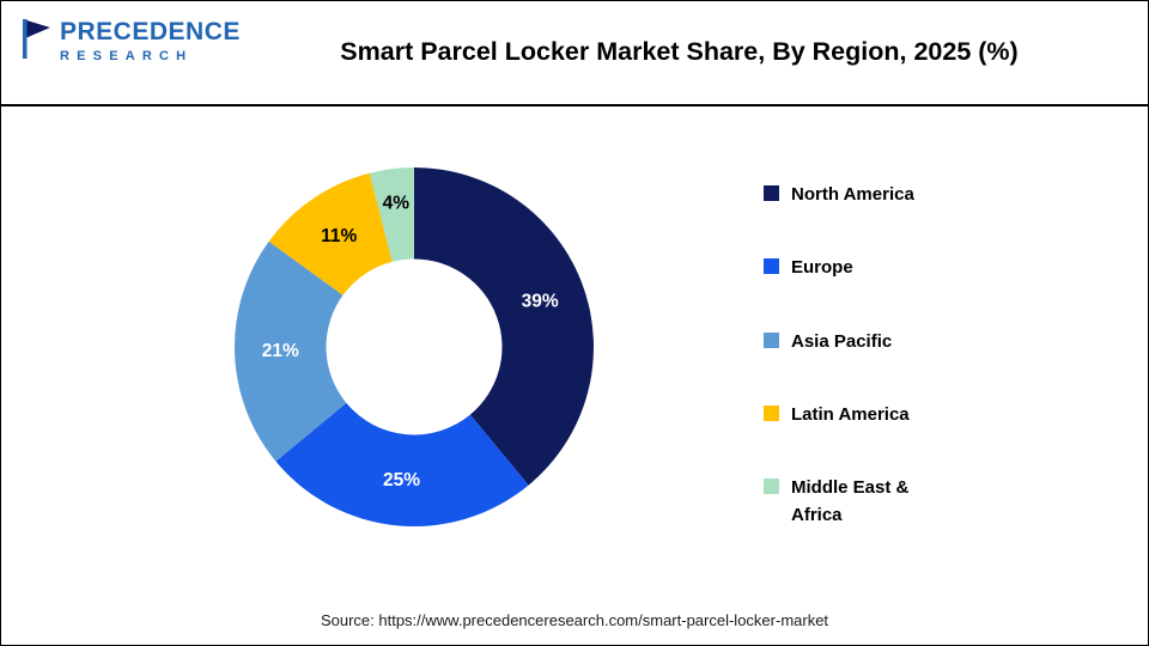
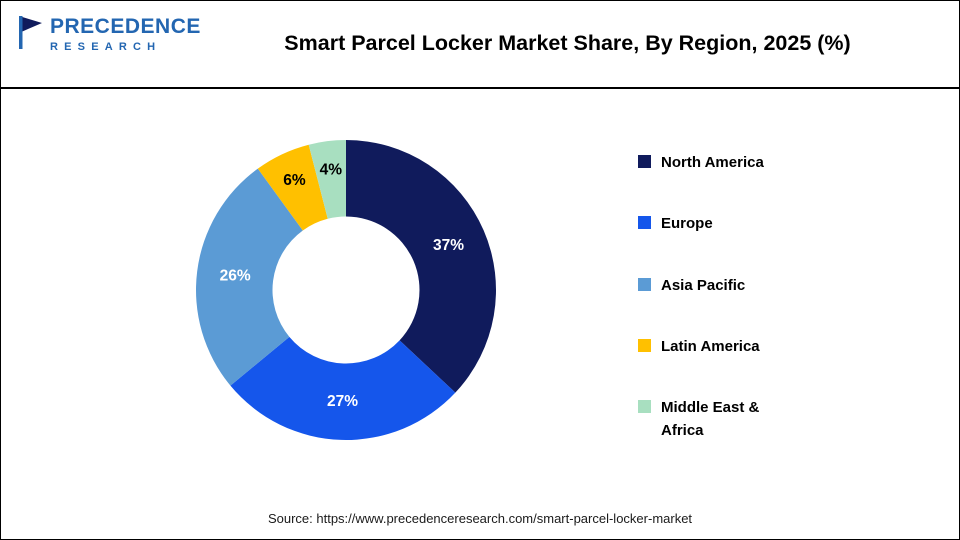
North America: 39% -> 37%
Europe: 25% -> 27%
Asia Pacific: 21% -> 26%
Latin America: 11% -> 6%
